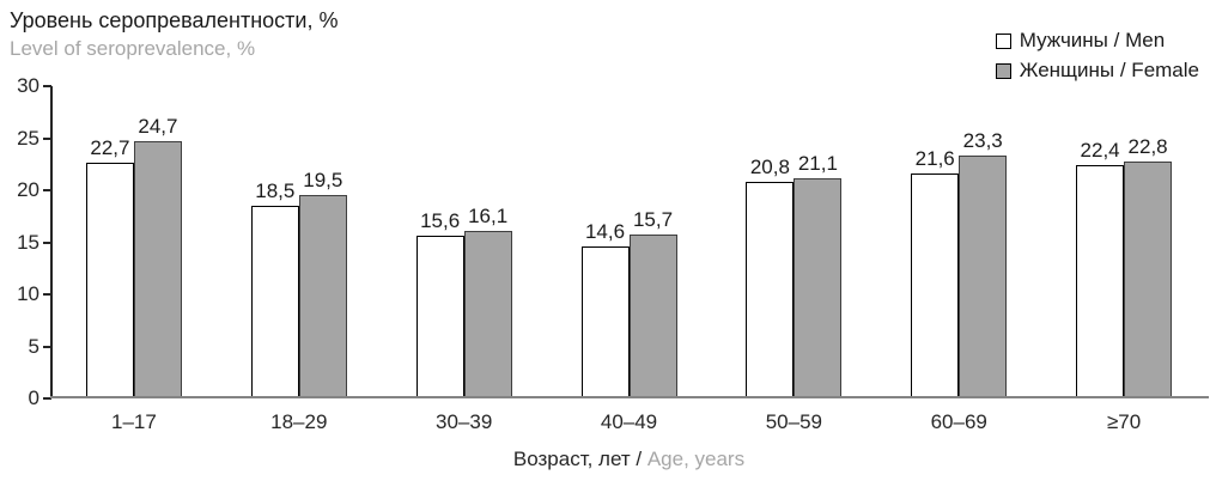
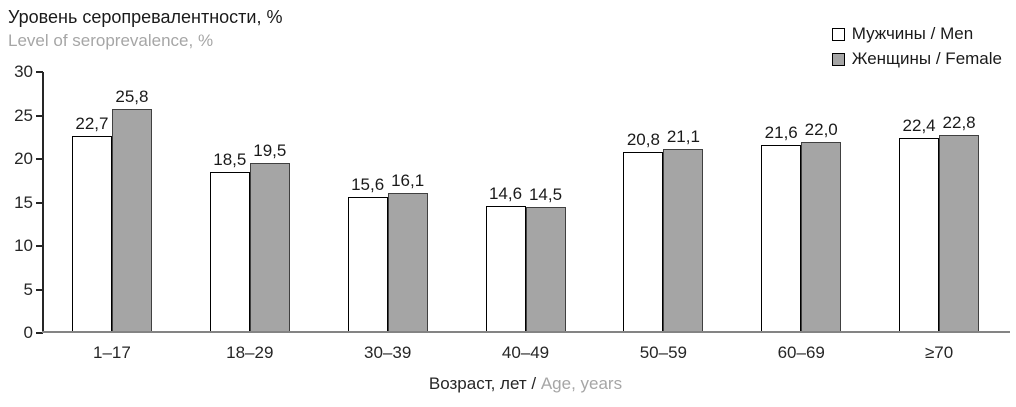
Женщины / Female/1–17: 24,7 -> 25,8
Женщины / Female/40–49: 15,7 -> 14,5
Женщины / Female/60–69: 23,3 -> 22,0
